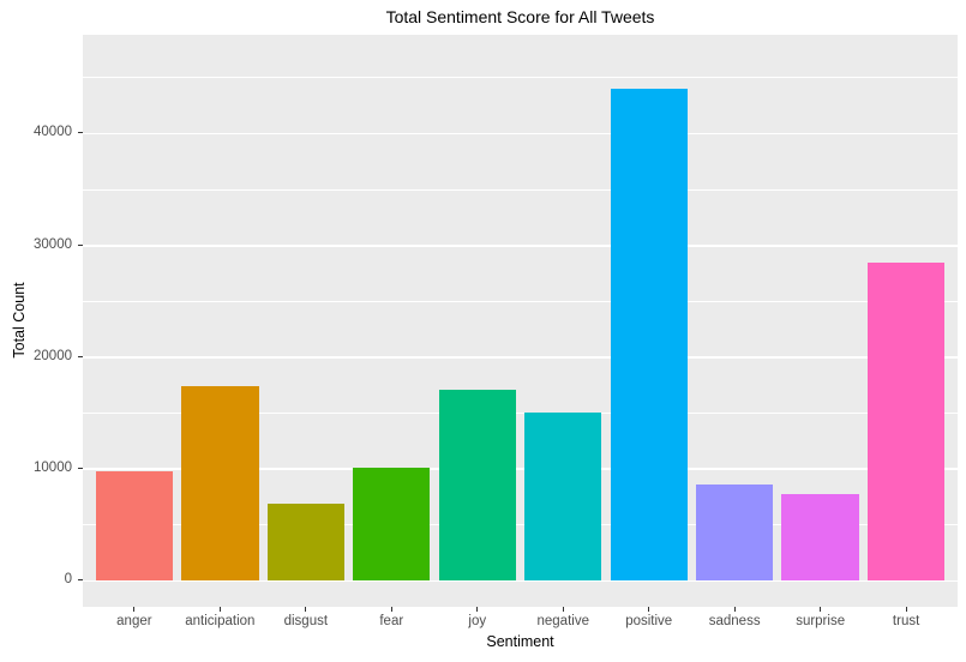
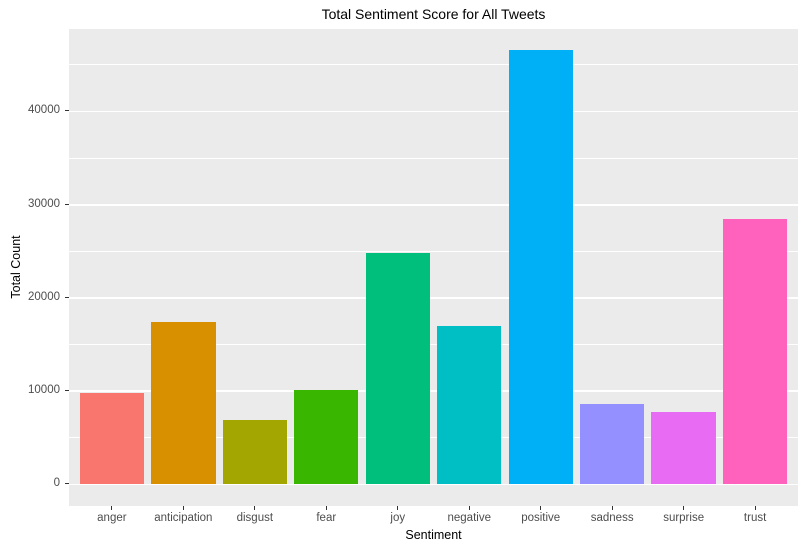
joy: 17000 -> 25000
negative: 15000 -> 17000
positive: 44000 -> 46000
